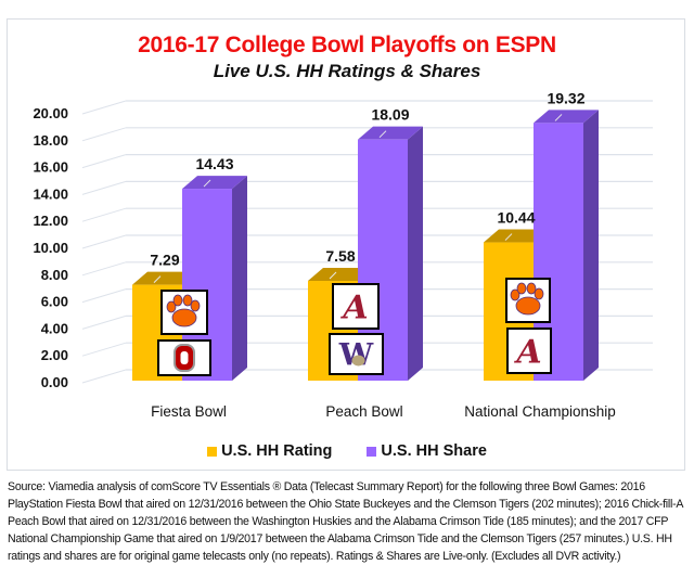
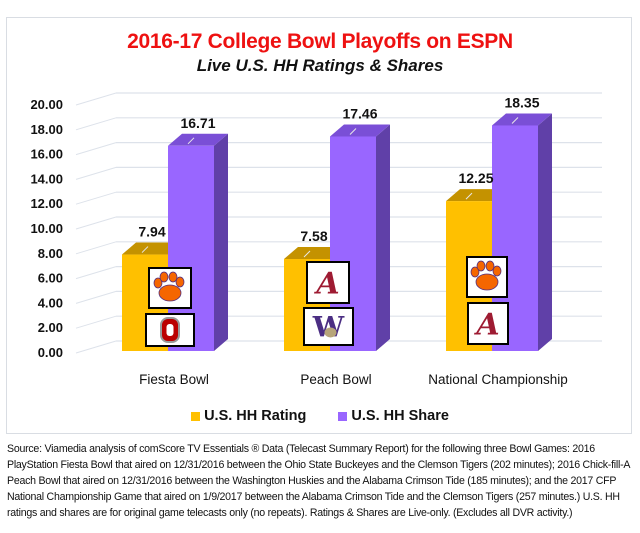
U.S. HH Rating/Fiesta Bowl: 7.29 -> 7.94
U.S. HH Share/Fiesta Bowl: 14.43 -> 16.71
U.S. HH Share/Peach Bowl: 18.09 -> 17.46
U.S. HH Rating/National Championship: 10.44 -> 12.25
U.S. HH Share/National Championship: 19.32 -> 18.35
